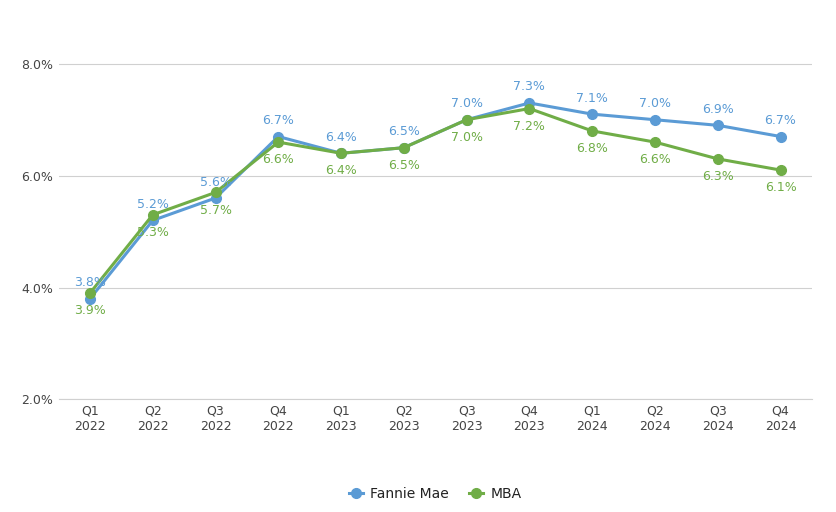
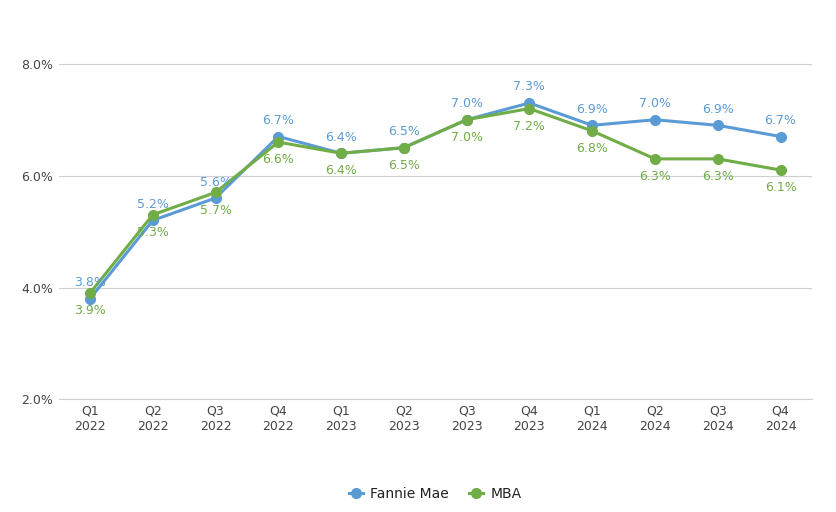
Fannie Mae/Q1 2024: 7.1% -> 6.9%
MBA/Q2 2024: 6.6% -> 6.3%
